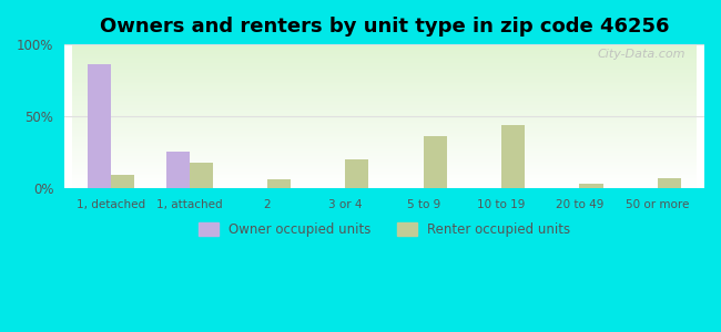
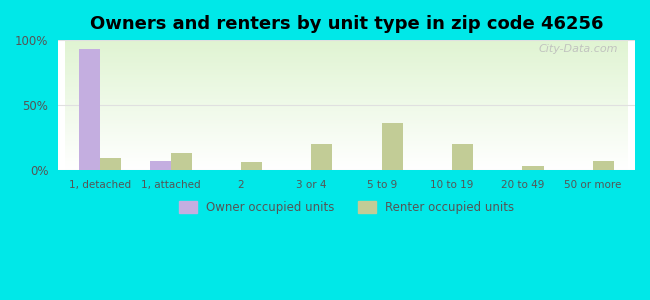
Owner occupied units/1, detached: 86% -> 93%
Owner occupied units/1, attached: 25% -> 7%
Renter occupied units/1, attached: 18% -> 13%
Renter occupied units/10 to 19: 44% -> 20%
